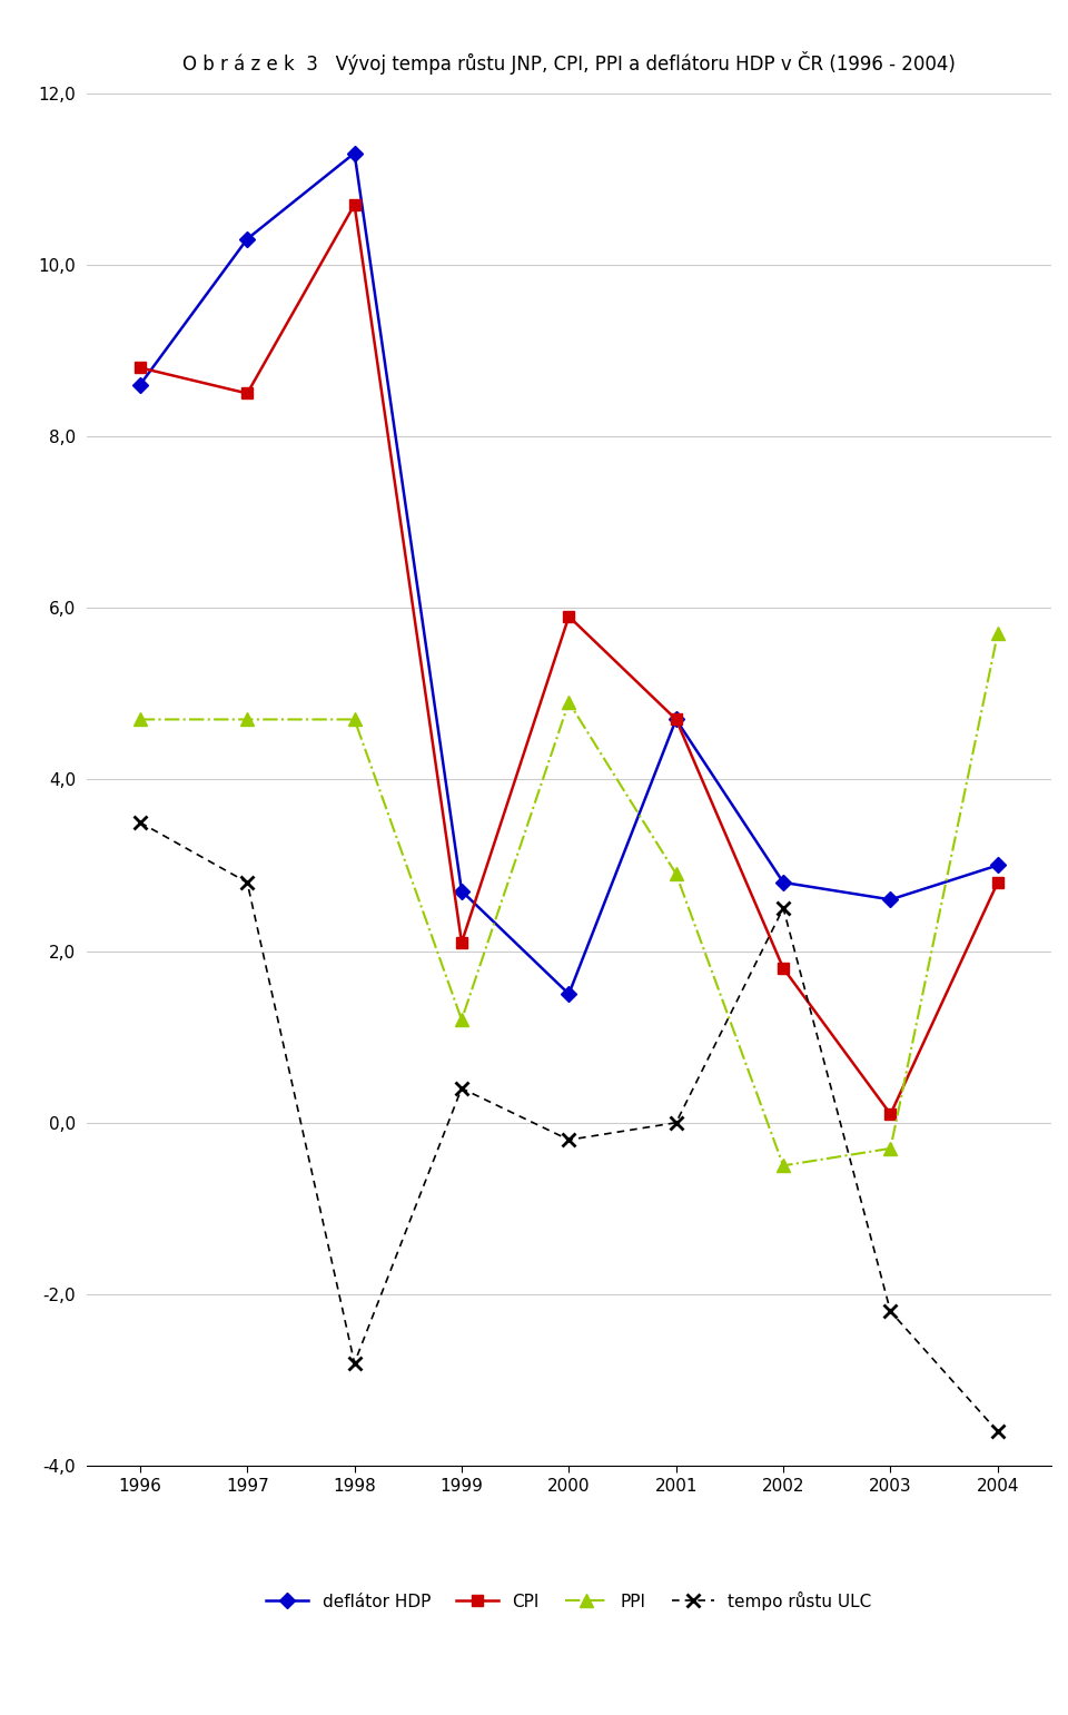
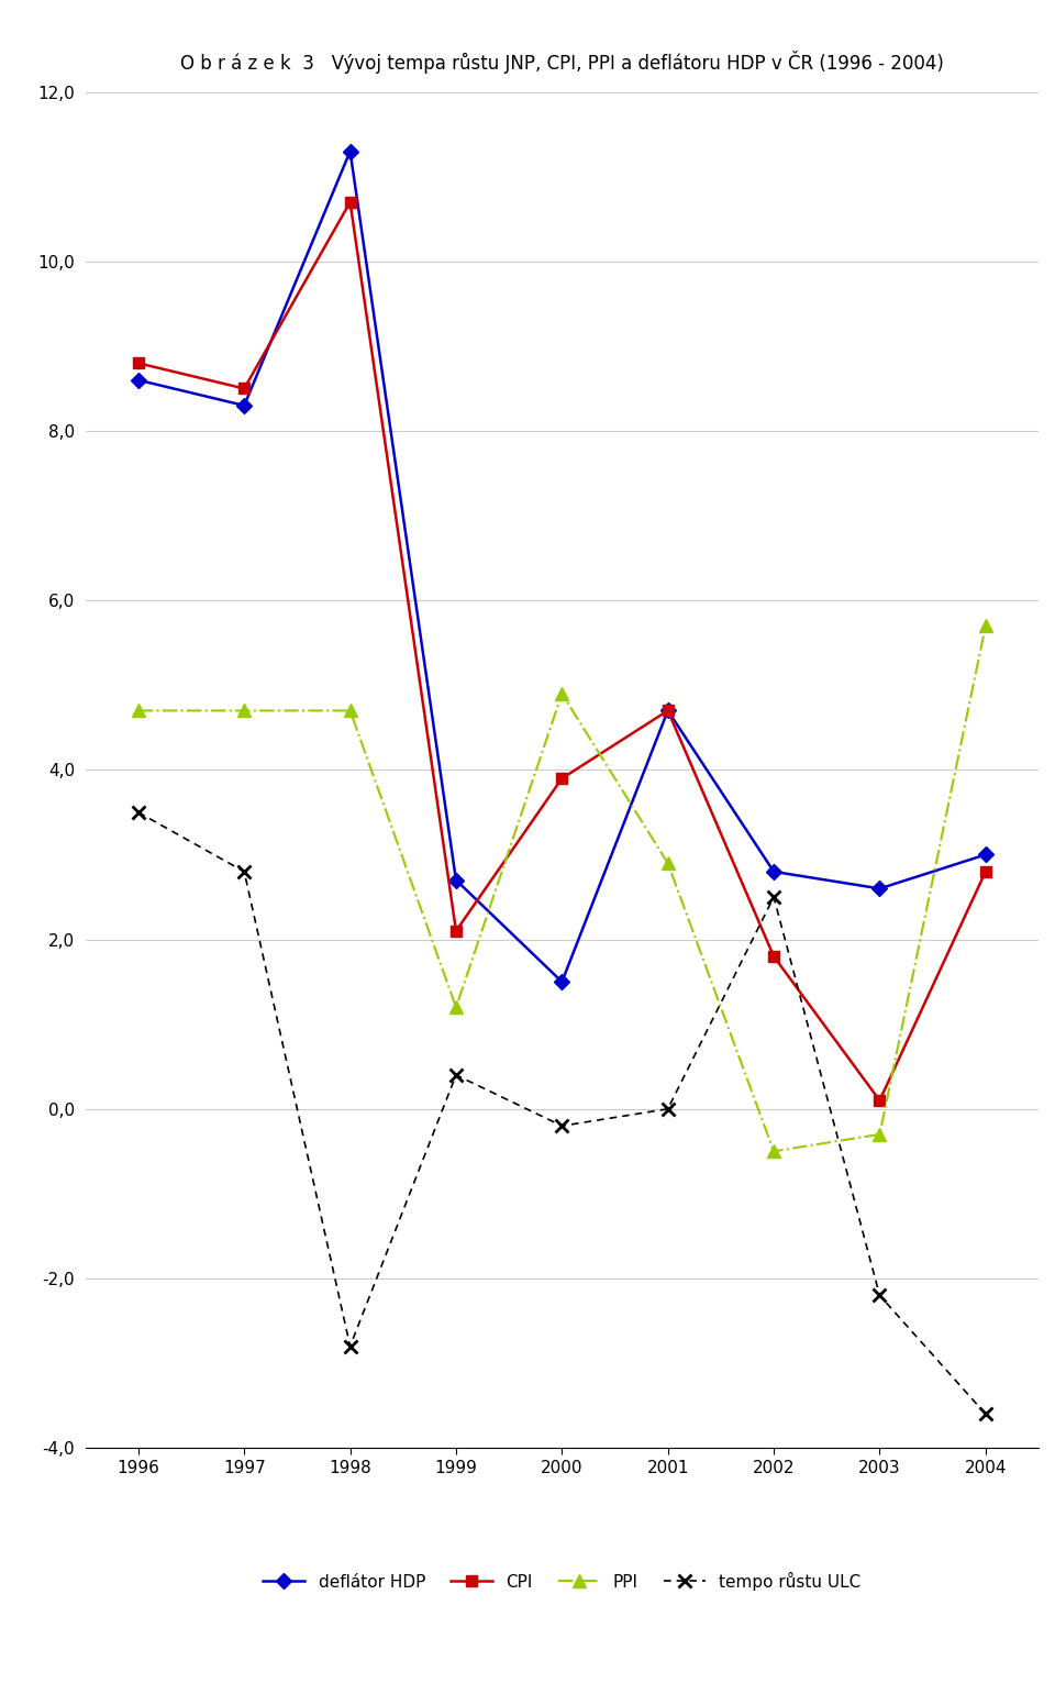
deflátor HDP/1997: 10,3 -> 8,3
CPI/2000: 5,9 -> 3,9
